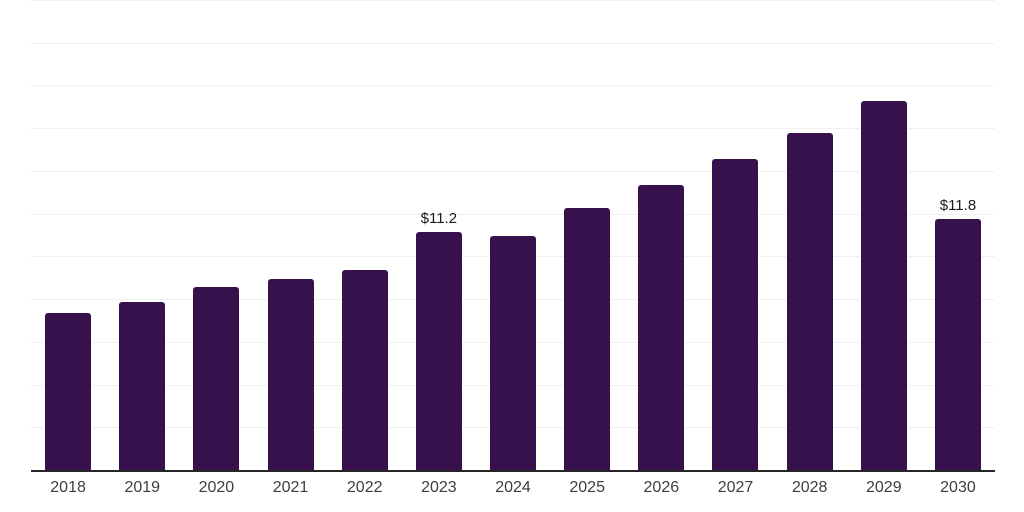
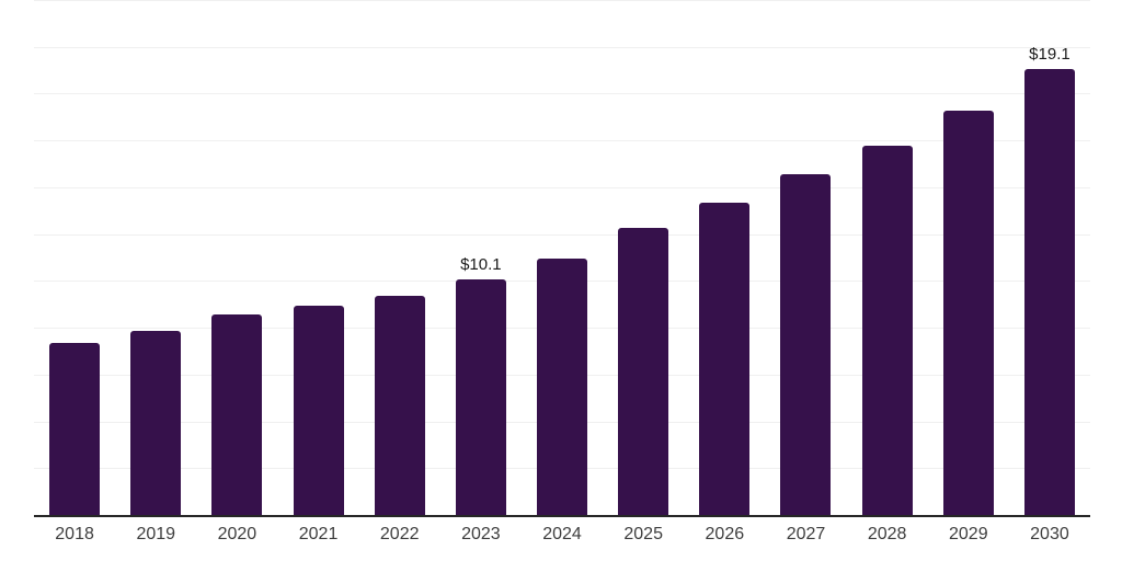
2023: $11.2 -> $10.1
2030: $11.8 -> $19.1
